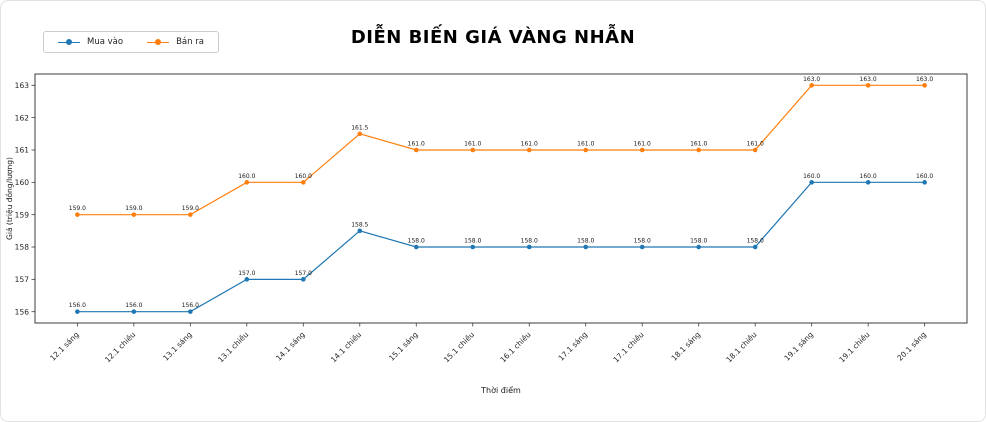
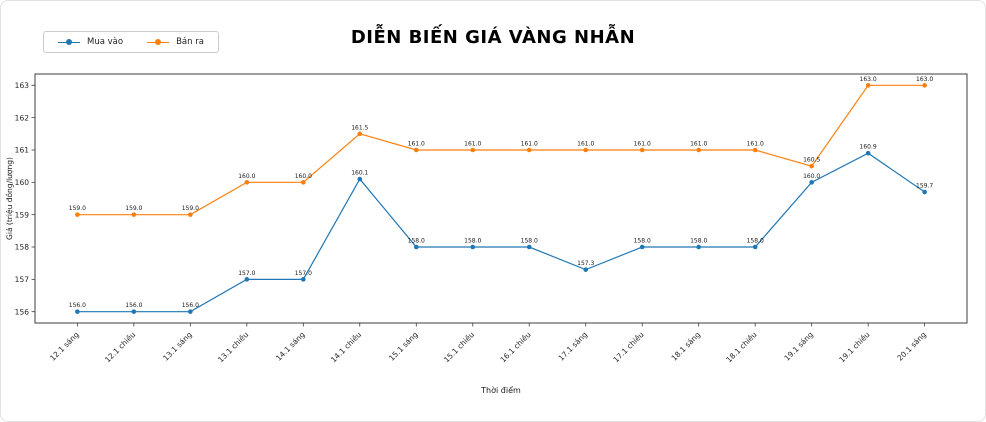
Mua vào/14.1 chiều: 158.5 -> 160.1
Mua vào/17.1 sáng: 158.0 -> 157.3
Bán ra/19.1 sáng: 163.0 -> 160.5
Mua vào/19.1 chiều: 160.0 -> 160.9
Mua vào/20.1 sáng: 160.0 -> 159.7
